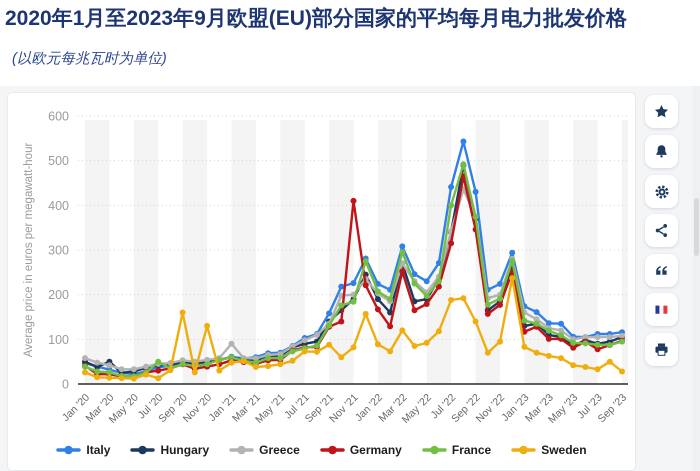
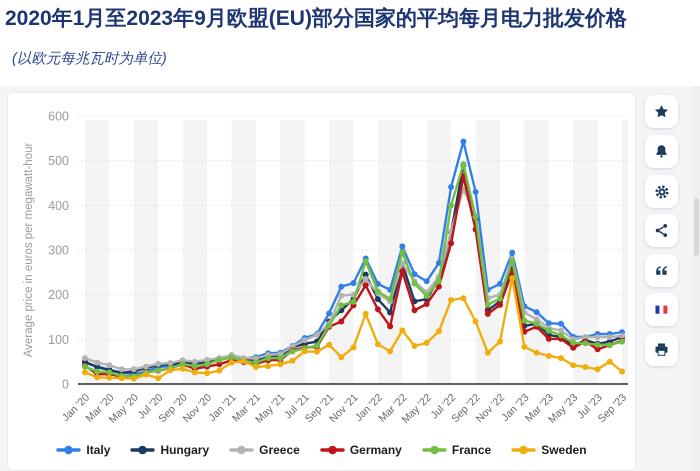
Hungary/Mar '20: 50 -> 30
France/Jul '20: 50 -> 30
Sweden/Sep '20: 160 -> 30
Sweden/Nov '20: 130 -> 20
Greece/Jan '21: 90 -> 60
Germany/Nov '21: 410 -> 180
